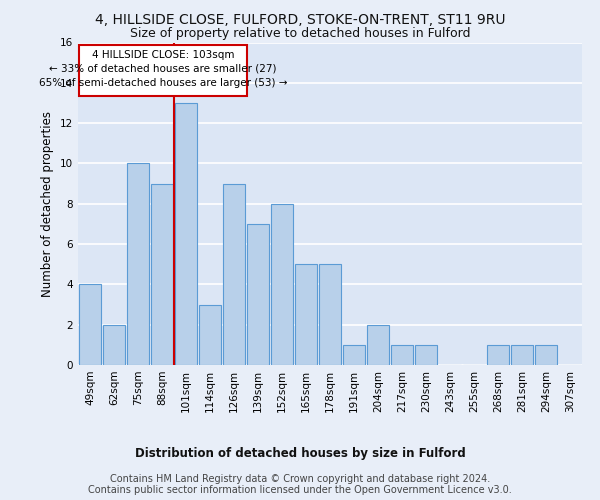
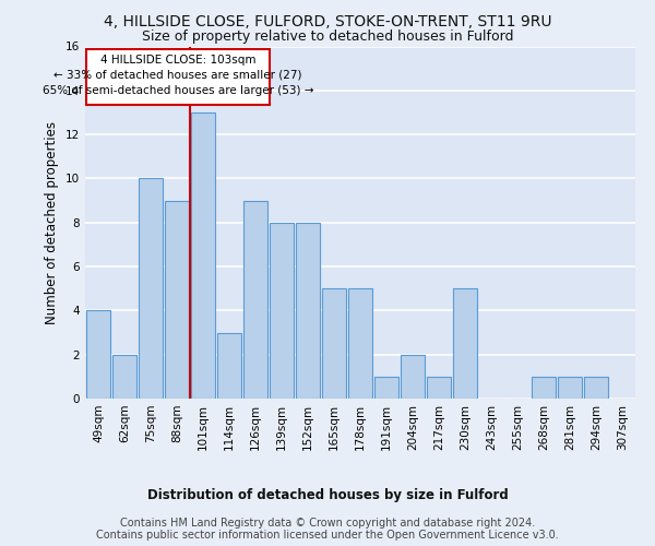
139sqm: 7 -> 8
230sqm: 1 -> 5
